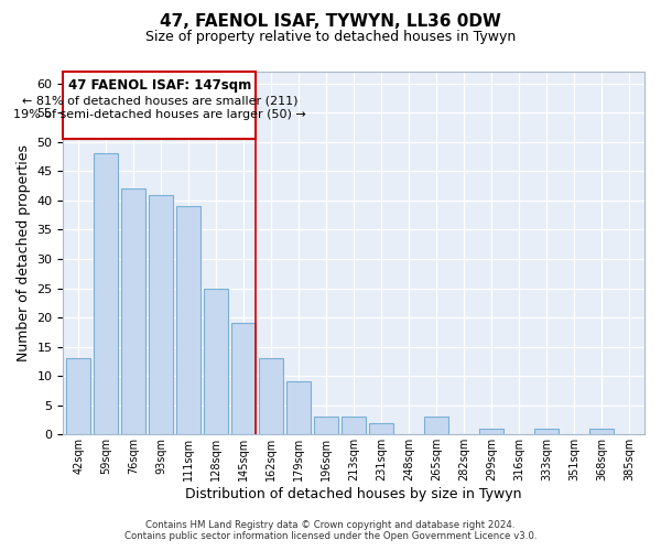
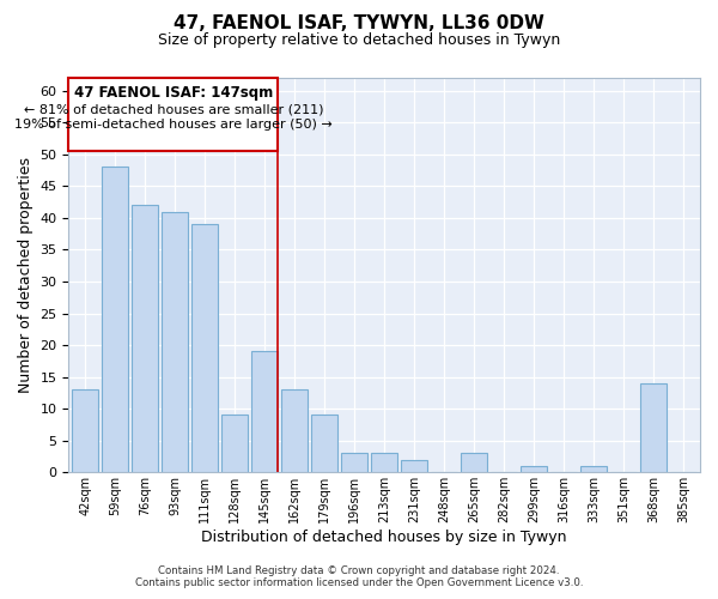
128sqm: 25 -> 9
368sqm: 1 -> 14
